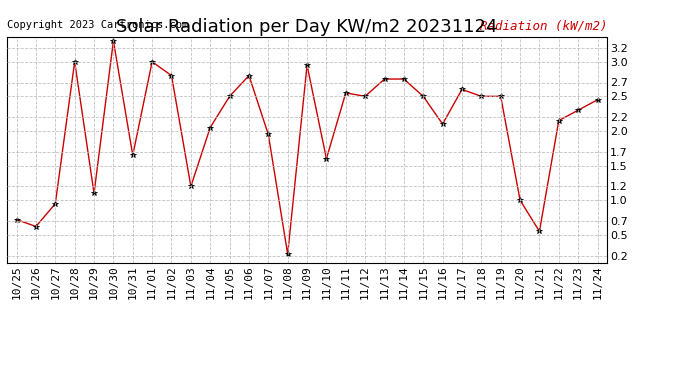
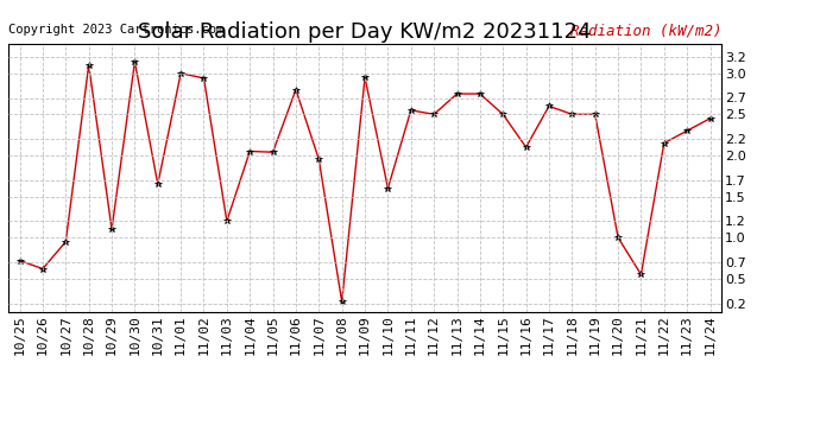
10/28: 3.00 -> 3.10
10/30: 3.30 -> 3.14
11/02: 2.80 -> 2.94
11/05: 2.50 -> 2.04
